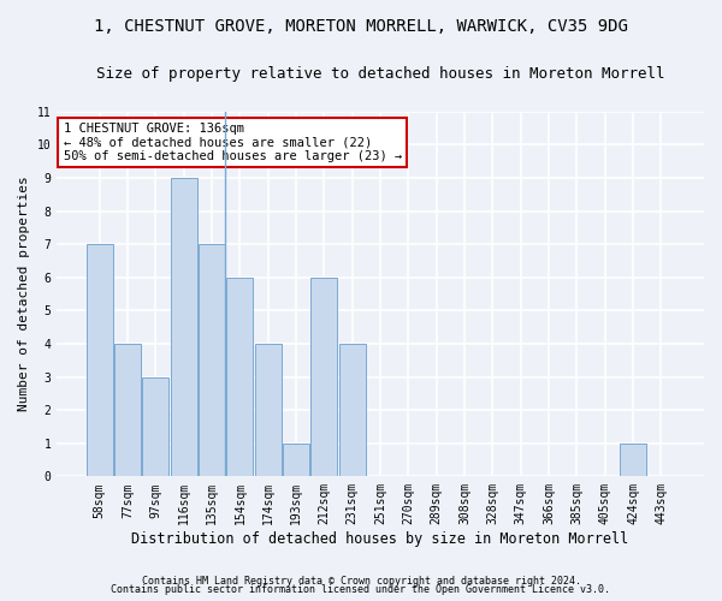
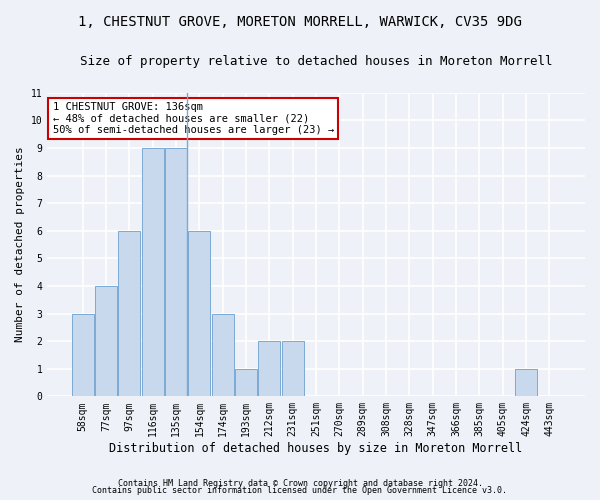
58sqm: 7 -> 3
97sqm: 3 -> 6
135sqm: 7 -> 9
174sqm: 4 -> 3
212sqm: 6 -> 2
231sqm: 4 -> 2
